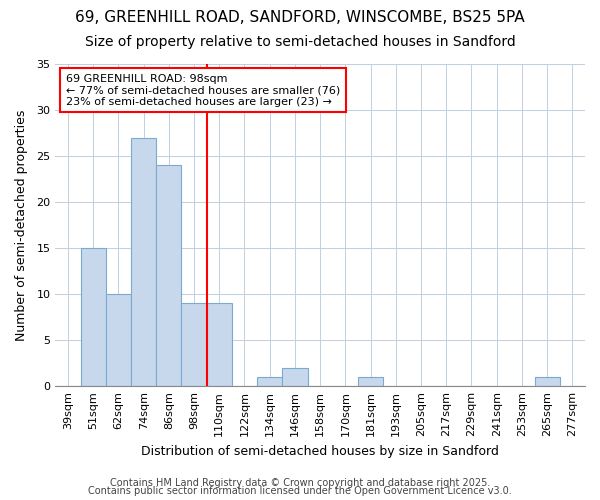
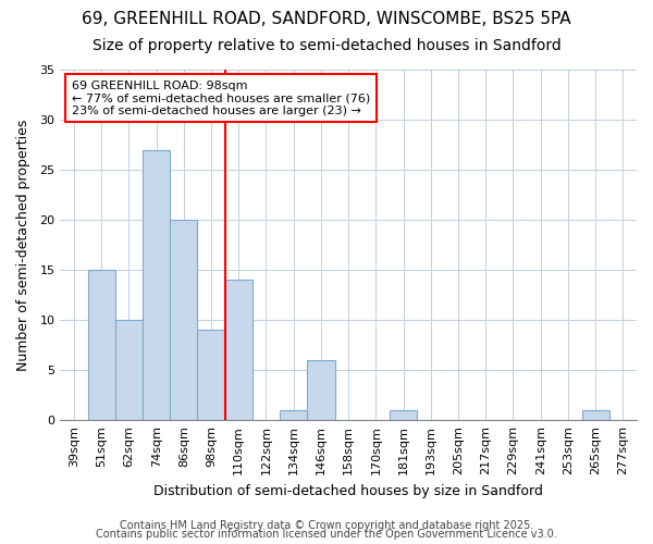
86sqm: 24 -> 20
110sqm: 9 -> 14
146sqm: 2 -> 6
